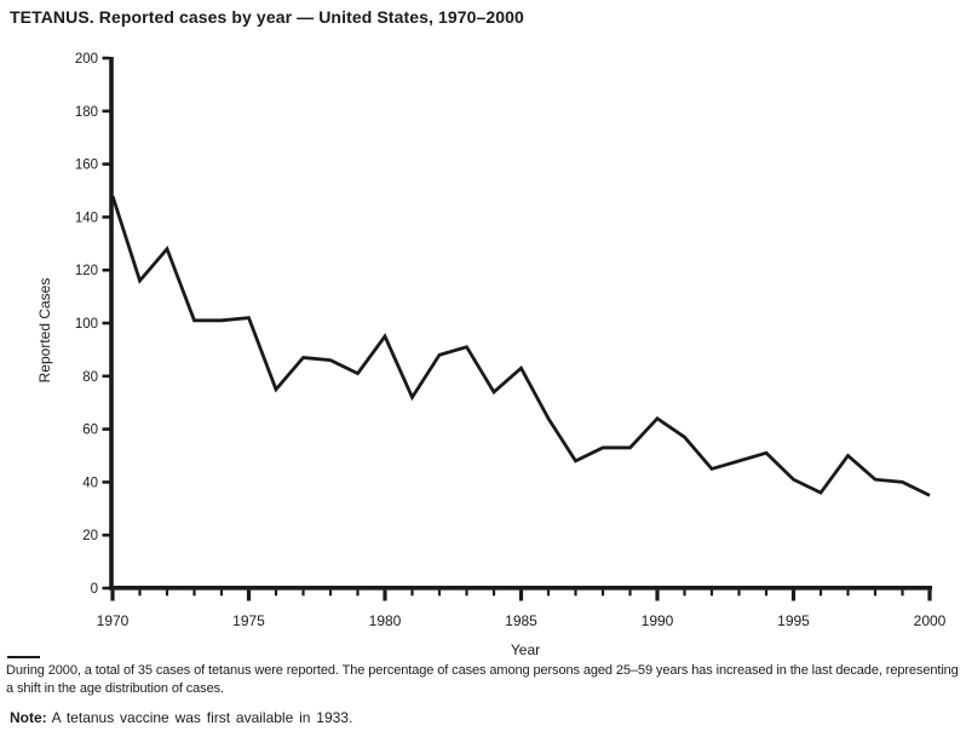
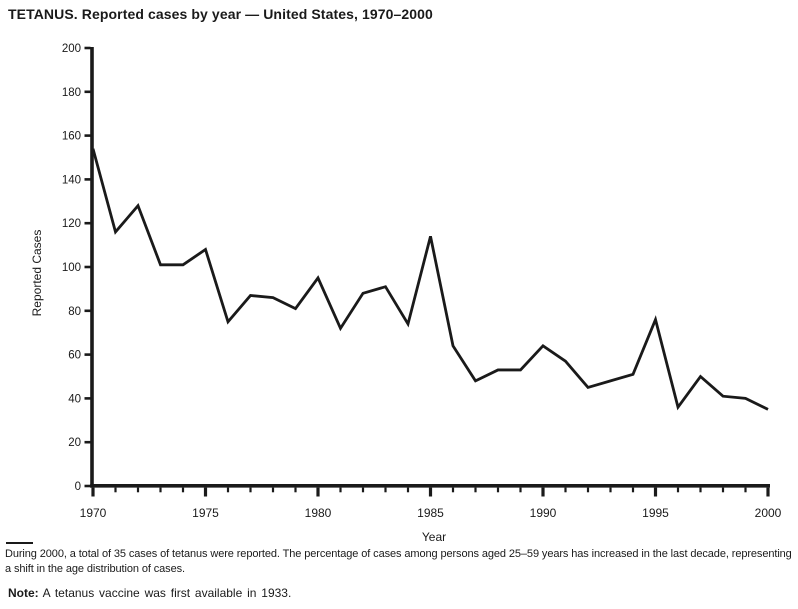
1970: 148 -> 154
1975: 102 -> 108
1985: 83 -> 114
1995: 41 -> 76
